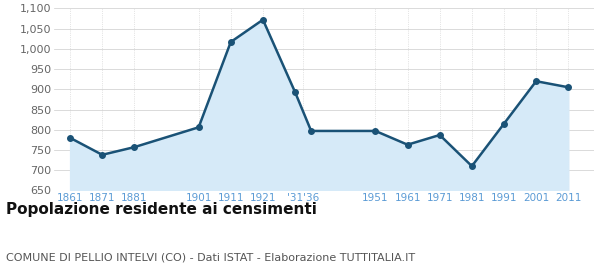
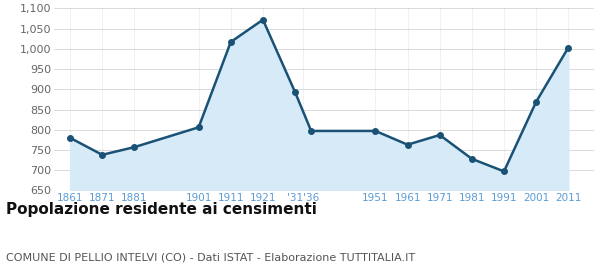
1981: 710 -> 728
1991: 815 -> 697
2001: 920 -> 869
2011: 905 -> 1,003
